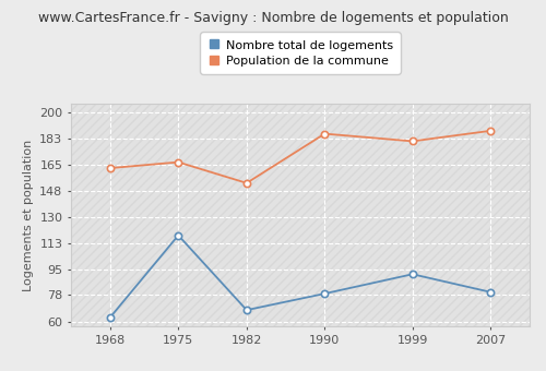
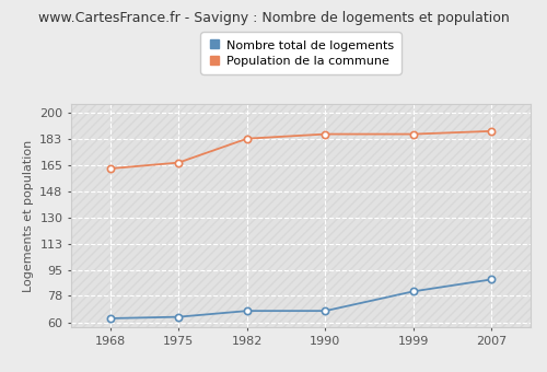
Nombre total de logements/1975: 118 -> 64
Population de la commune/1982: 153 -> 183
Nombre total de logements/1990: 79 -> 68
Nombre total de logements/1999: 92 -> 81
Population de la commune/1999: 181 -> 186
Nombre total de logements/2007: 80 -> 89
